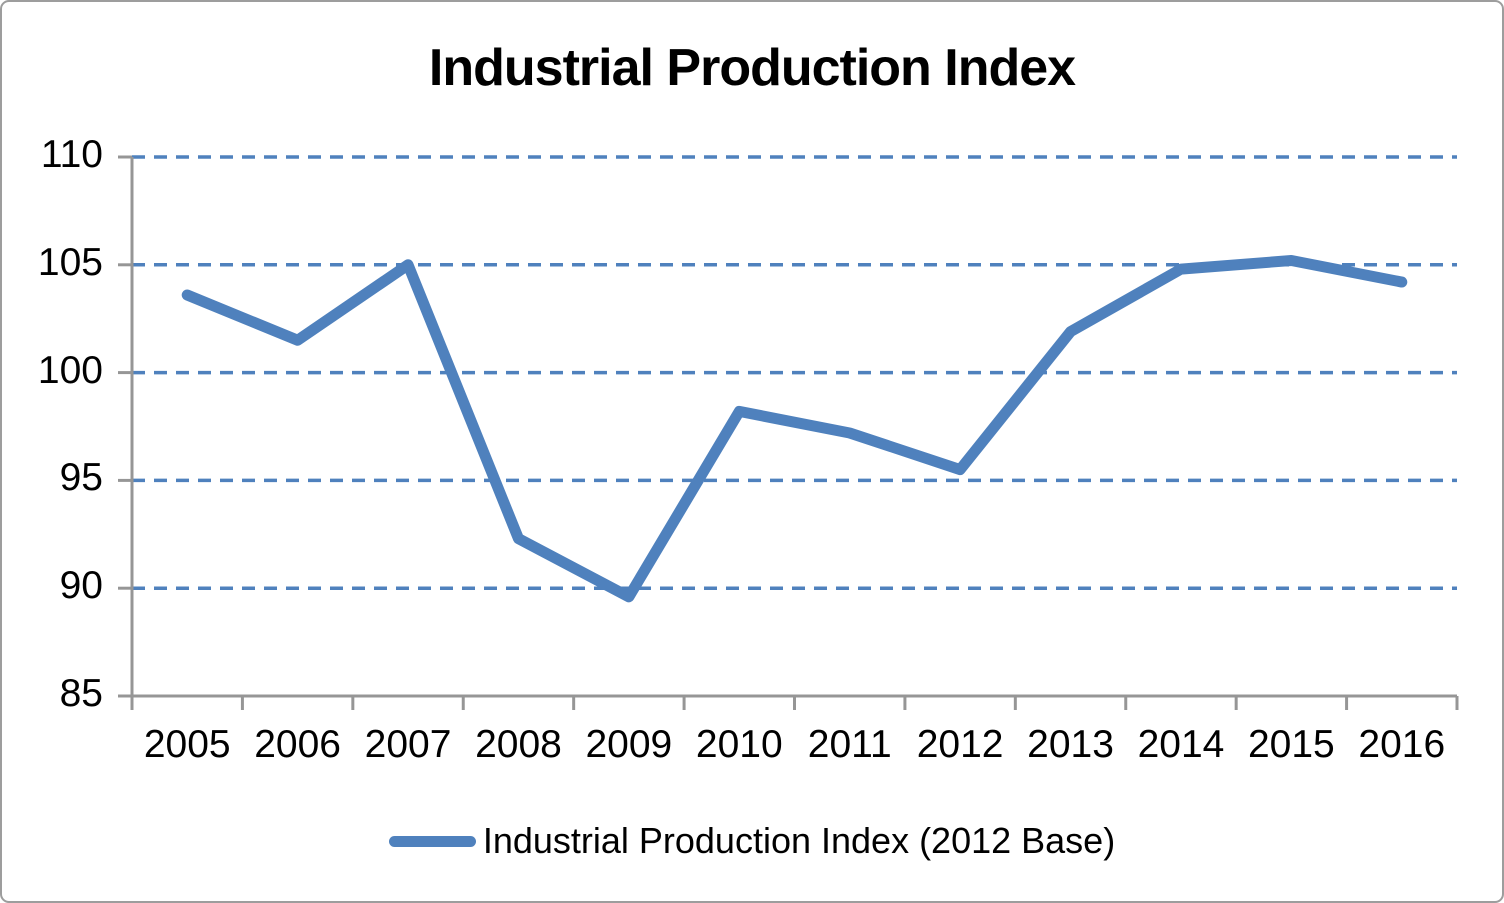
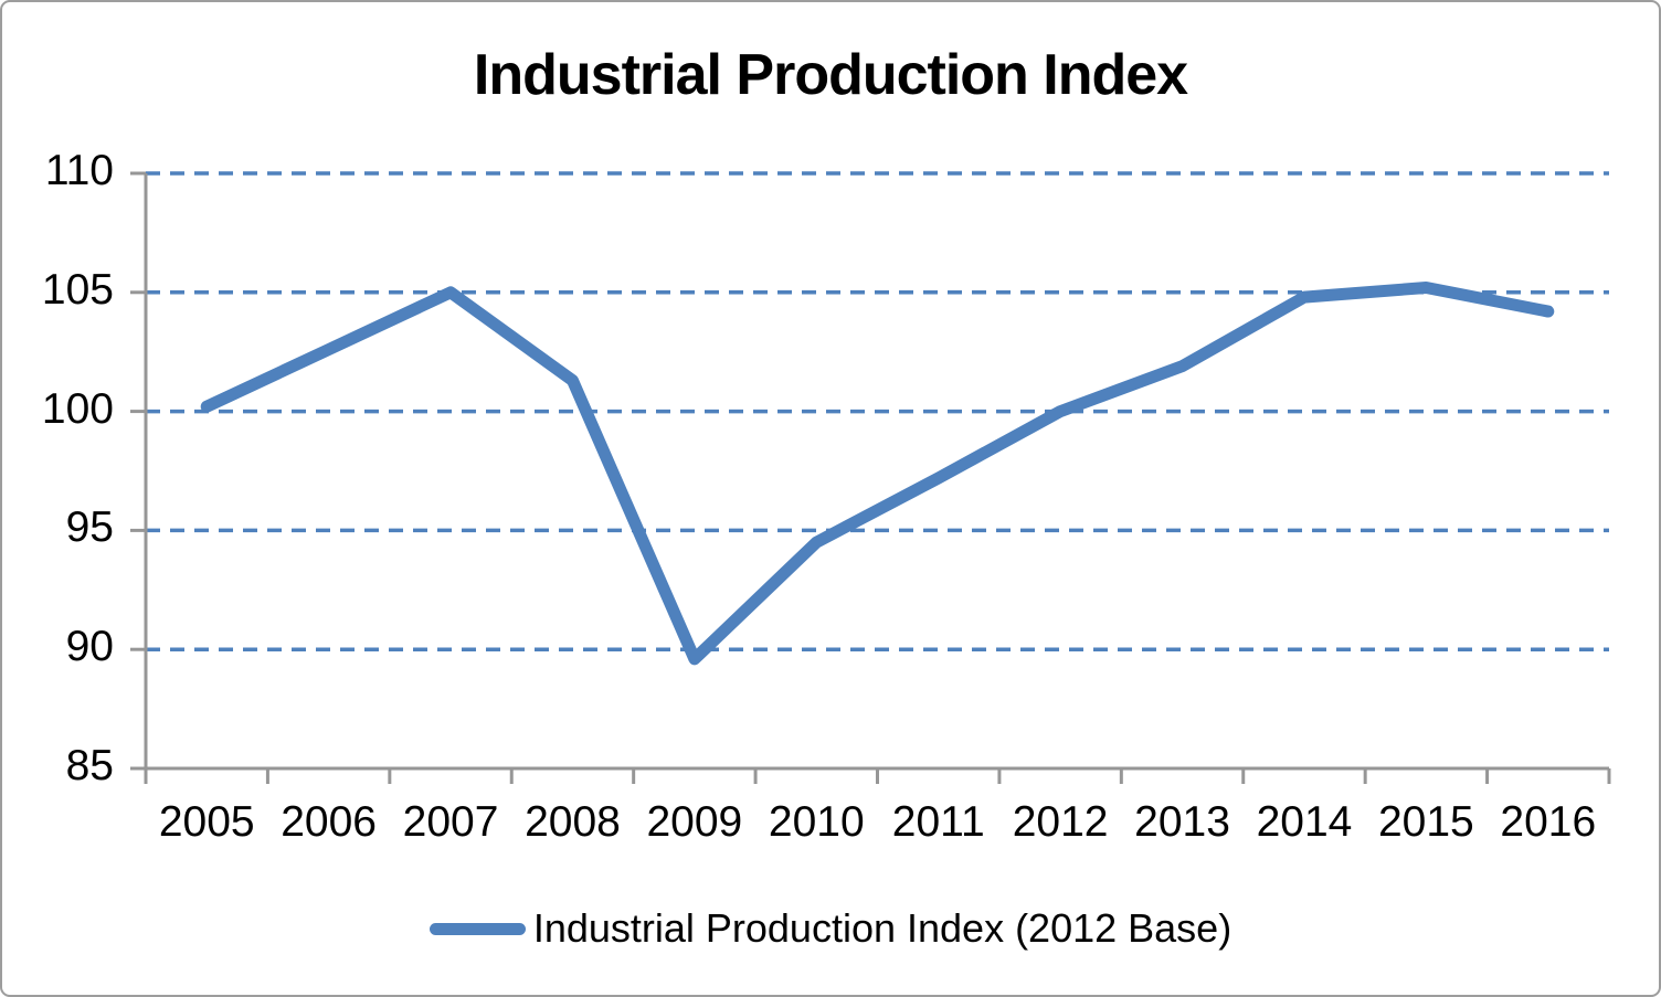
2005: 103.6 -> 100.2
2006: 101.5 -> 102.6
2008: 92.3 -> 101.3
2010: 98.2 -> 94.5
2012: 95.5 -> 100.0
